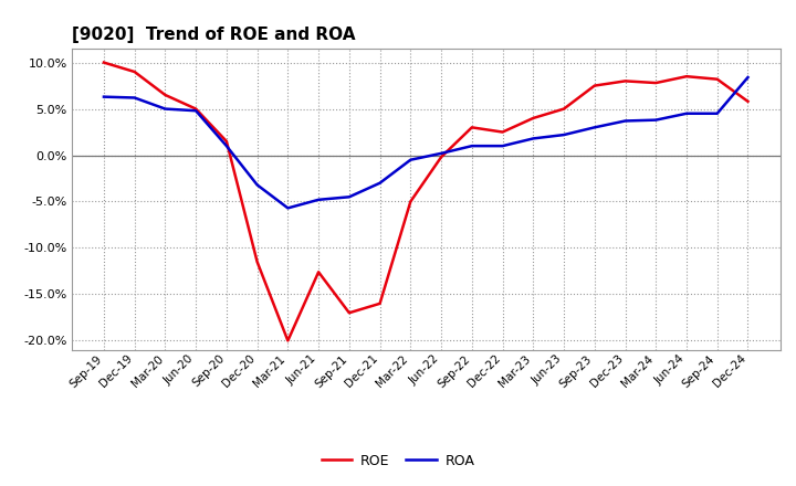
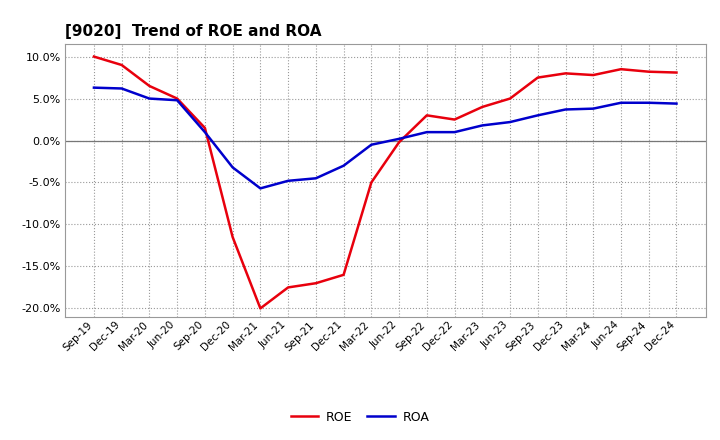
ROE/Jun-21: -12.6% -> -17.5%
ROE/Dec-24: 5.8% -> 8.1%
ROA/Dec-24: 8.4% -> 4.4%
